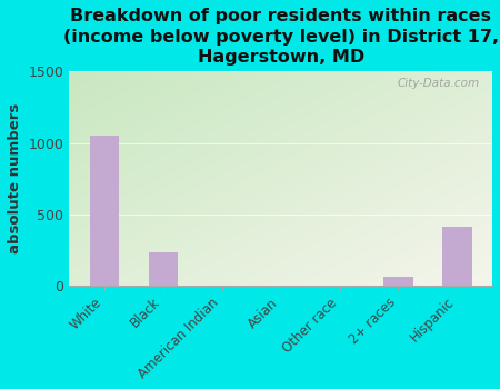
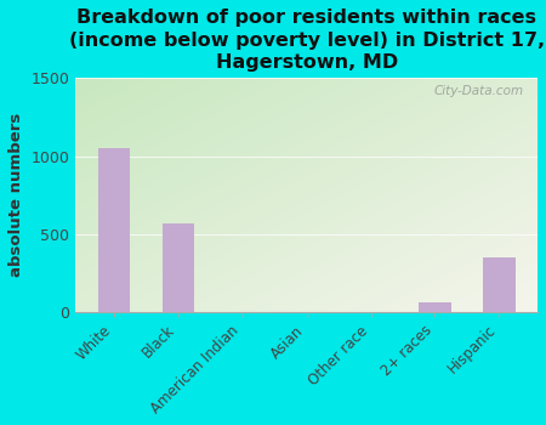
Black: 230 -> 570
Hispanic: 410 -> 350
